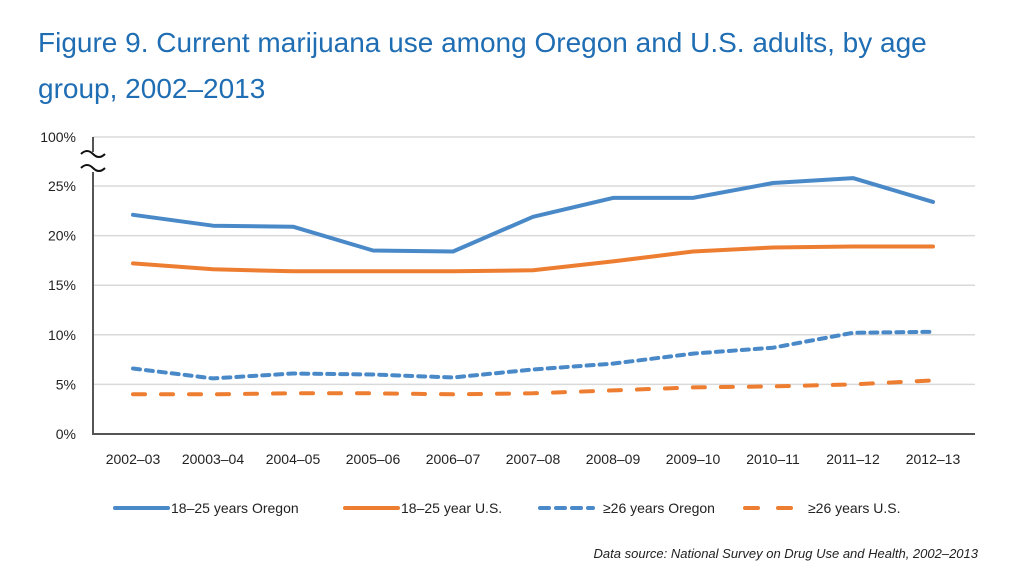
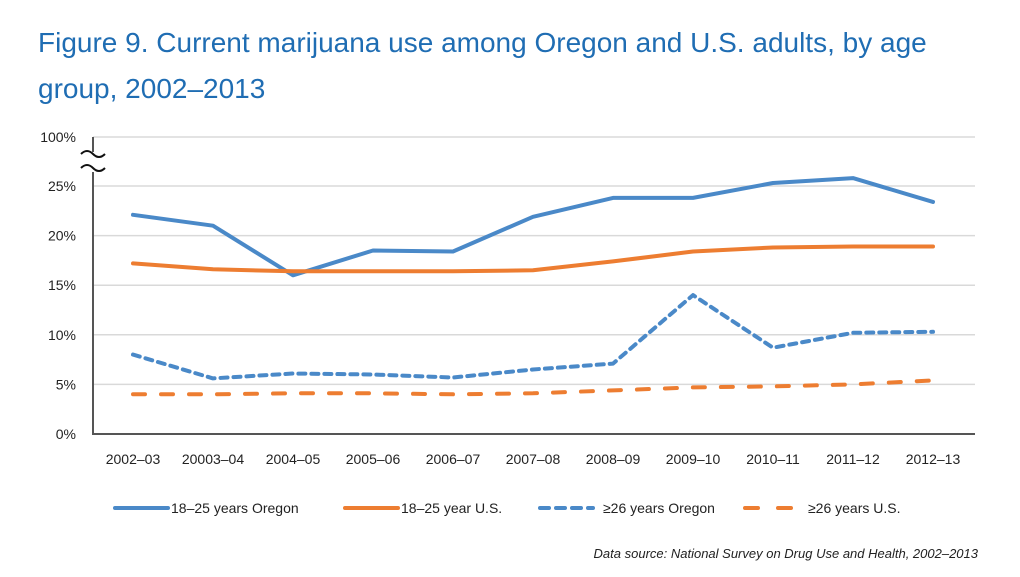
≥26 years Oregon/2002–03: 7% -> 8%
18–25 years Oregon/2004–05: 21% -> 16%
≥26 years Oregon/2009–10: 8% -> 14%
